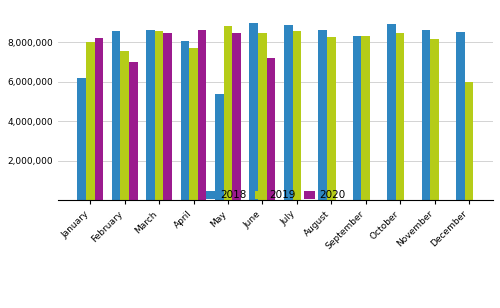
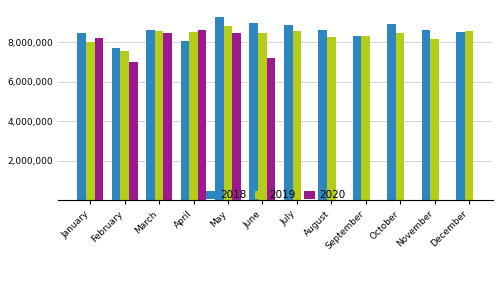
2018/January: 6,200,000 -> 8,500,000
2018/February: 8,600,000 -> 7,700,000
2019/April: 7,700,000 -> 8,600,000
2018/May: 5,400,000 -> 9,300,000
2019/December: 6,000,000 -> 8,600,000
